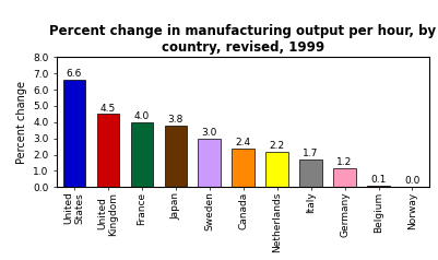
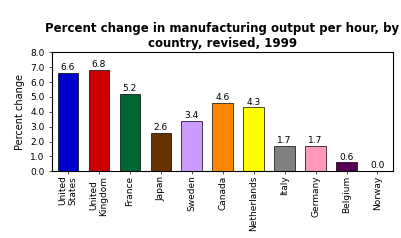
United Kingdom: 4.5 -> 6.8
France: 4.0 -> 5.2
Japan: 3.8 -> 2.6
Sweden: 3.0 -> 3.4
Canada: 2.4 -> 4.6
Netherlands: 2.2 -> 4.3
Germany: 1.2 -> 1.7
Belgium: 0.1 -> 0.6
